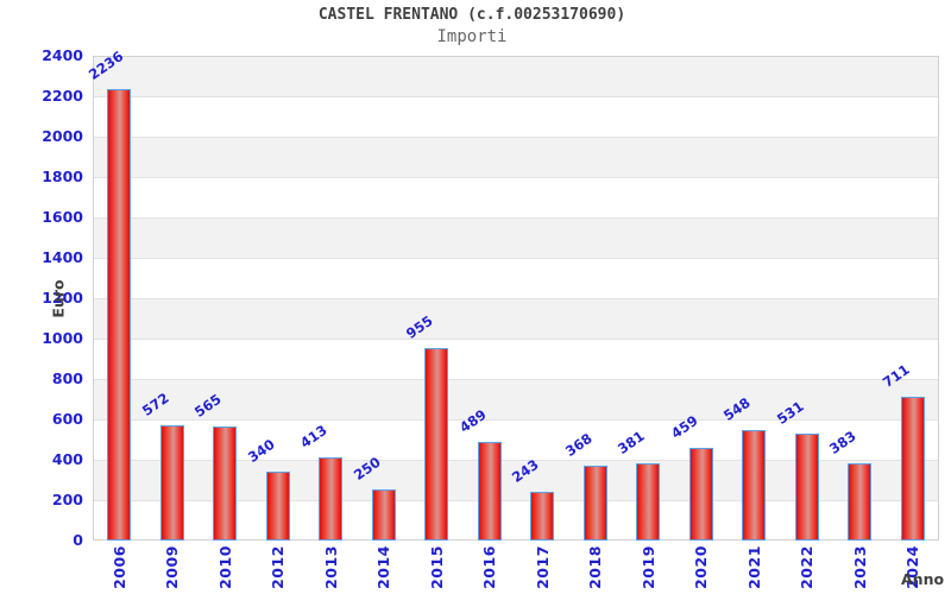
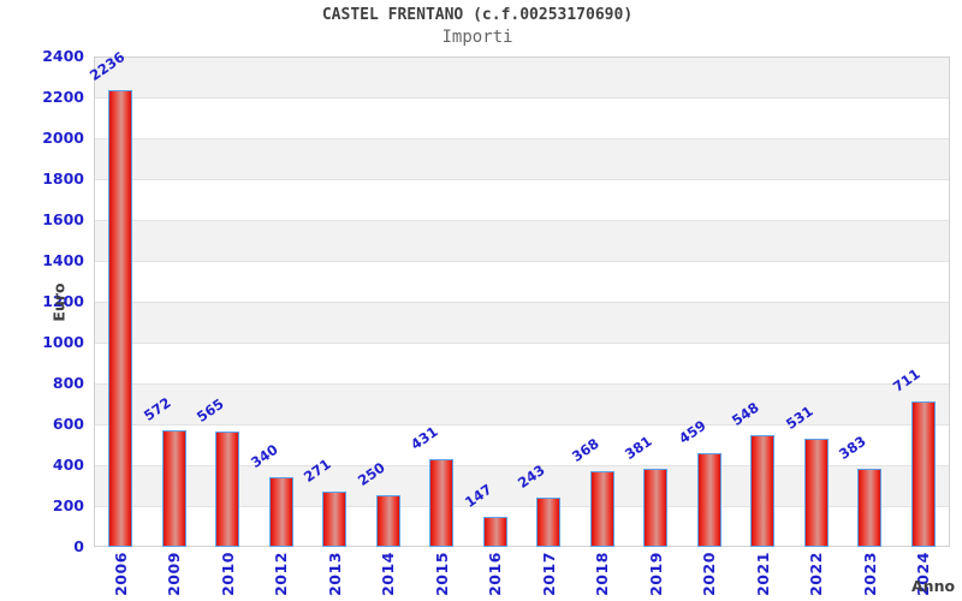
2013: 413 -> 271
2015: 955 -> 431
2016: 489 -> 147
